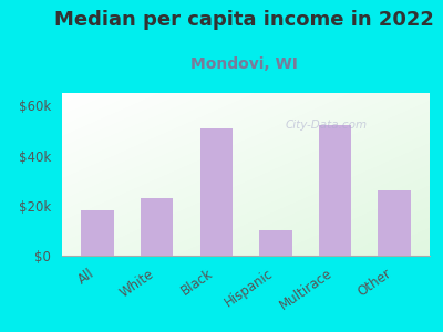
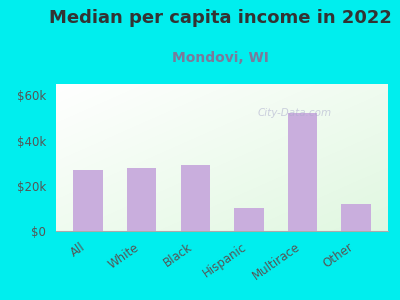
All: $18k -> $27k
White: $23k -> $28k
Black: $51k -> $29k
Other: $26k -> $12k
